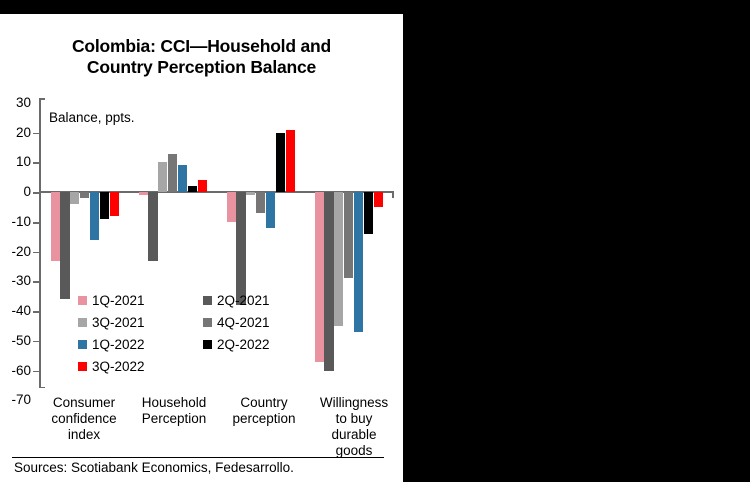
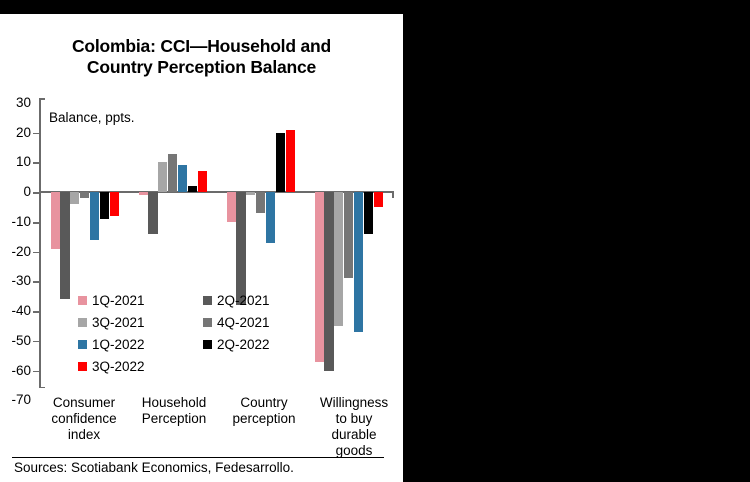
1Q-2021/Consumer confidence index: -23 -> -19
2Q-2021/Household Perception: -23 -> -14
3Q-2022/Household Perception: 4 -> 7
1Q-2022/Country perception: -12 -> -17
